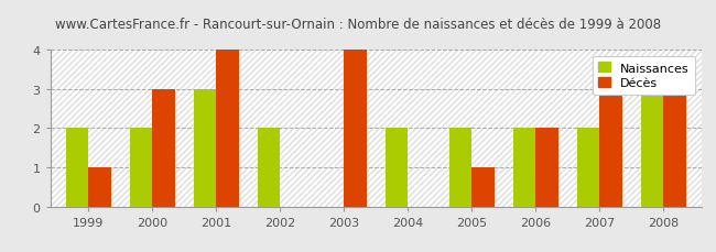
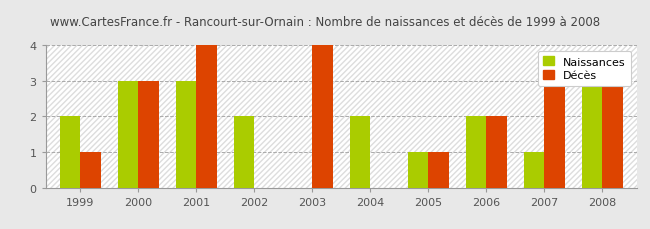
Naissances/2000: 2 -> 3
Naissances/2005: 2 -> 1
Naissances/2007: 2 -> 1
